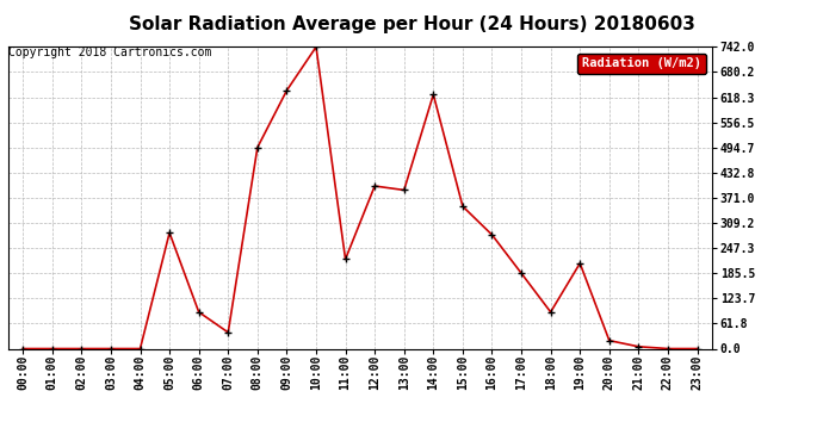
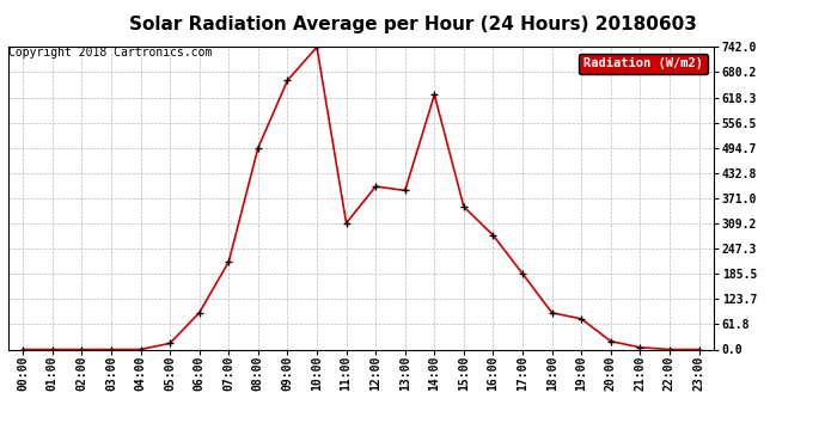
05:00: 285 -> 15
07:00: 40 -> 215
09:00: 635 -> 660
11:00: 220 -> 310
19:00: 210 -> 75
